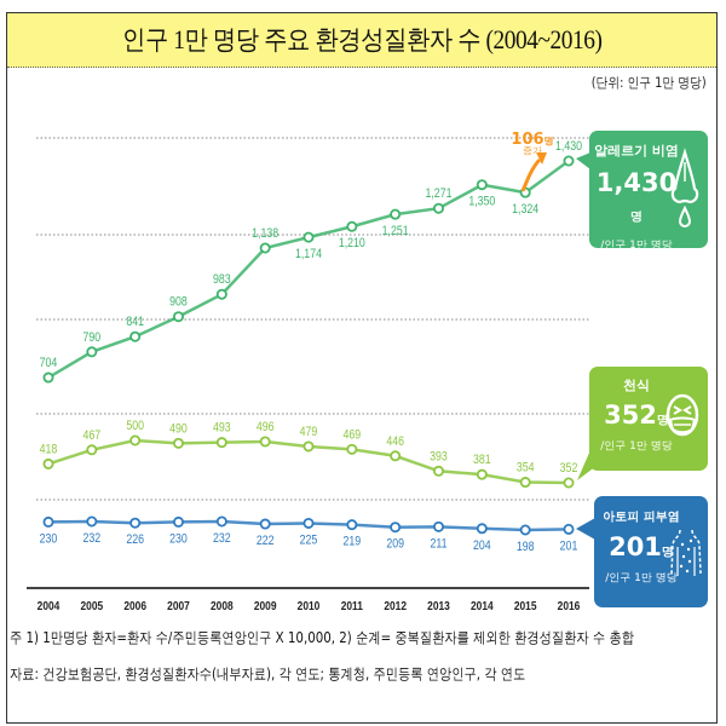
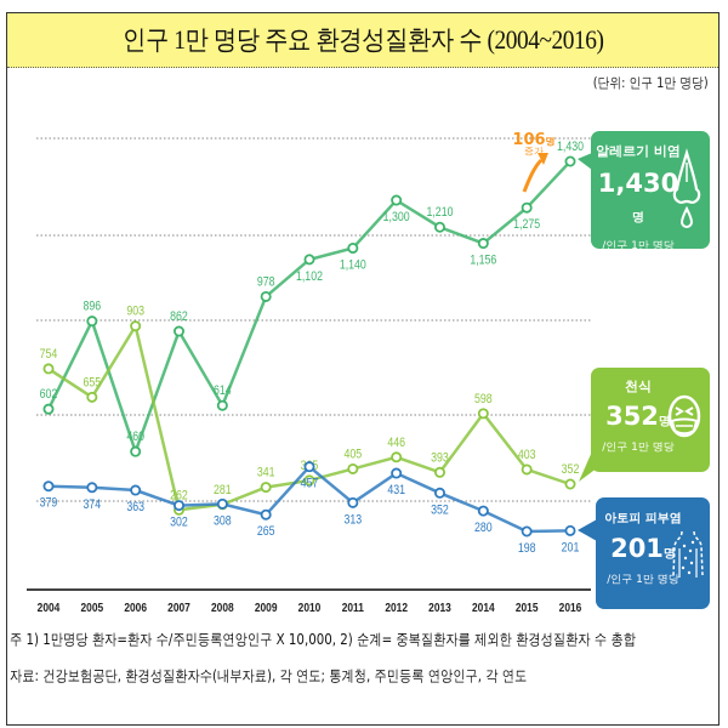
알레르기 비염/2004: 704 -> 602
천식/2004: 418 -> 754
아토피 피부염/2004: 230 -> 379
알레르기 비염/2005: 790 -> 896
천식/2005: 467 -> 655
아토피 피부염/2005: 232 -> 374
알레르기 비염/2006: 841 -> 460
천식/2006: 500 -> 903
아토피 피부염/2006: 226 -> 363
알레르기 비염/2007: 908 -> 862
천식/2007: 490 -> 262
아토피 피부염/2007: 230 -> 302
알레르기 비염/2008: 983 -> 614
천식/2008: 493 -> 281
아토피 피부염/2008: 232 -> 308
알레르기 비염/2009: 1,138 -> 978
천식/2009: 496 -> 341
아토피 피부염/2009: 222 -> 265
알레르기 비염/2010: 1,174 -> 1,102
천식/2010: 479 -> 365
아토피 피부염/2010: 225 -> 457
알레르기 비염/2011: 1,210 -> 1,140
천식/2011: 469 -> 405
아토피 피부염/2011: 219 -> 313
알레르기 비염/2012: 1,251 -> 1,300
아토피 피부염/2012: 209 -> 431
알레르기 비염/2013: 1,271 -> 1,210
아토피 피부염/2013: 211 -> 352
알레르기 비염/2014: 1,350 -> 1,156
천식/2014: 381 -> 598
아토피 피부염/2014: 204 -> 280
알레르기 비염/2015: 1,324 -> 1,275
천식/2015: 354 -> 403
